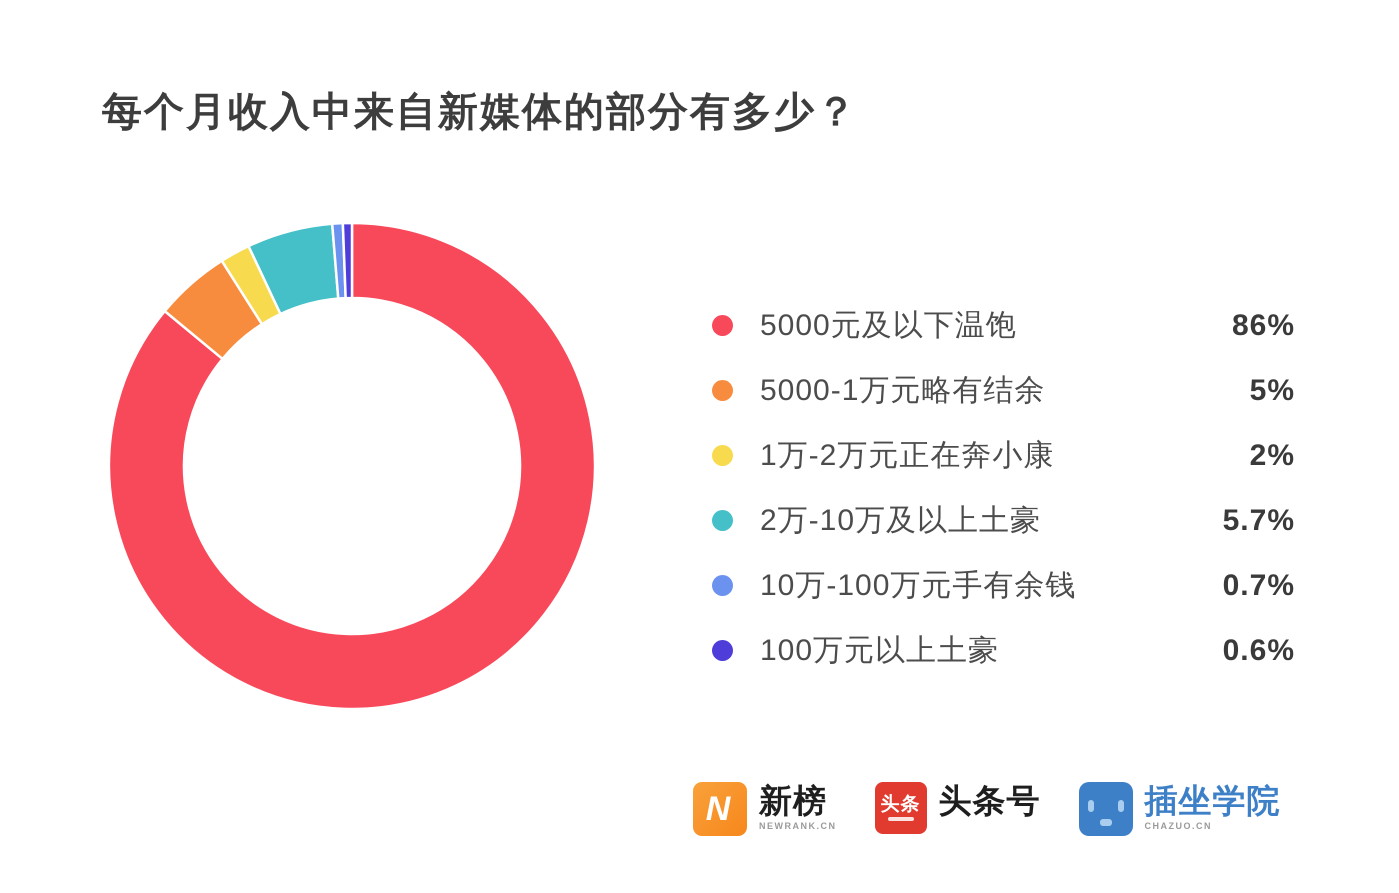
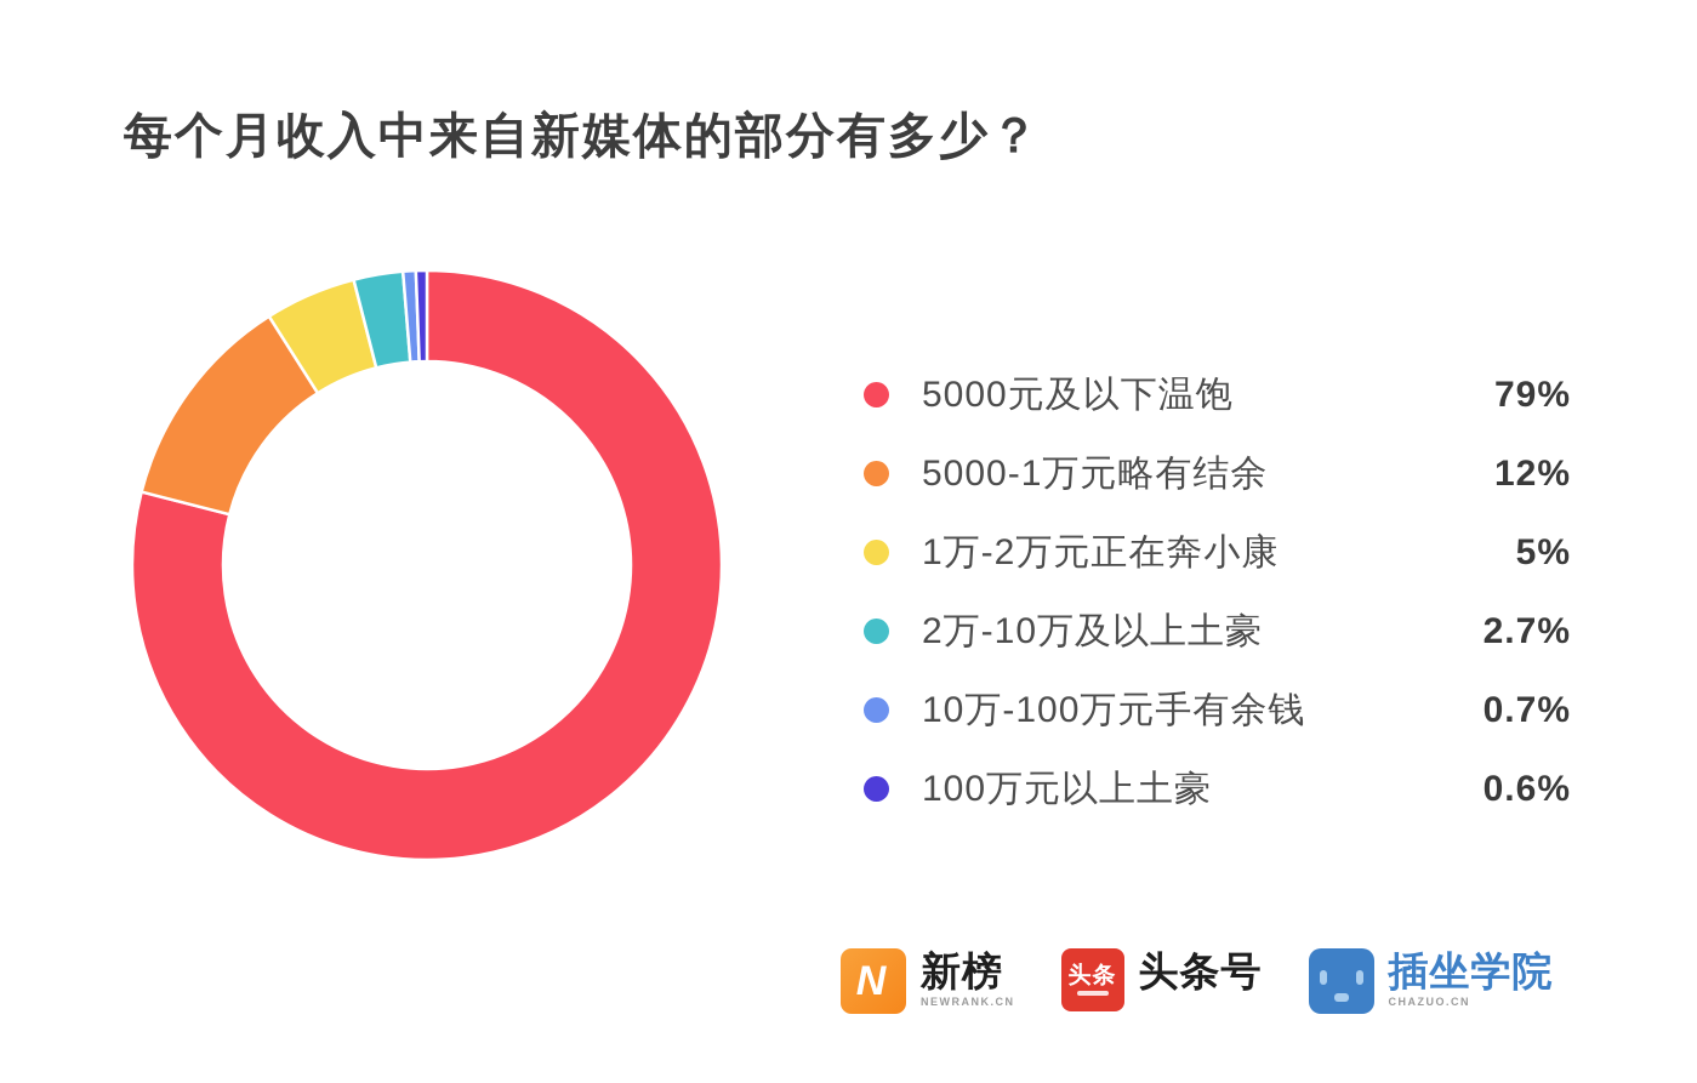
5000元及以下温饱: 86% -> 79%
5000-1万元略有结余: 5% -> 12%
1万-2万元正在奔小康: 2% -> 5%
2万-10万及以上土豪: 5.7% -> 2.7%
